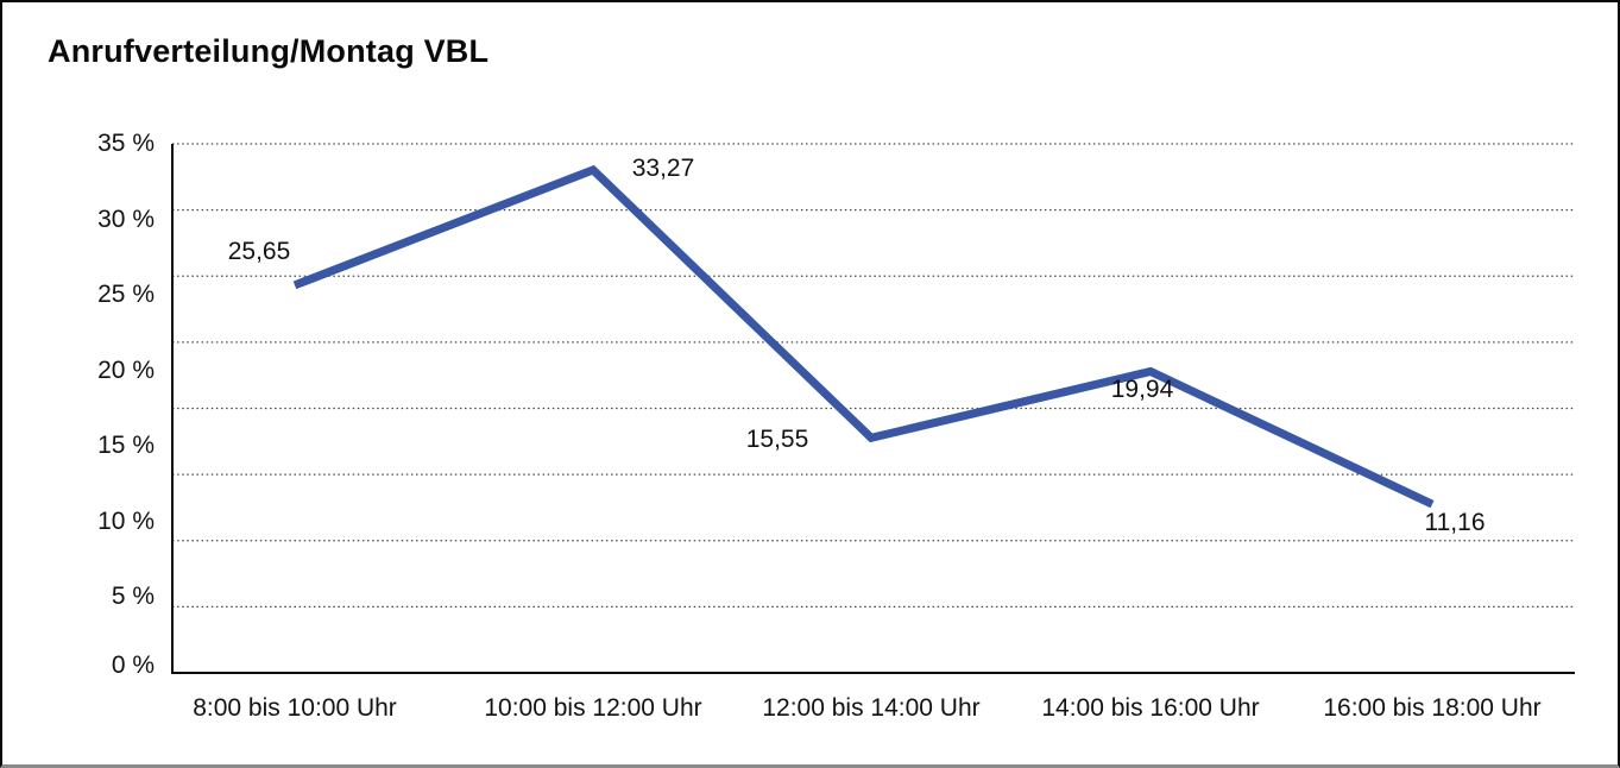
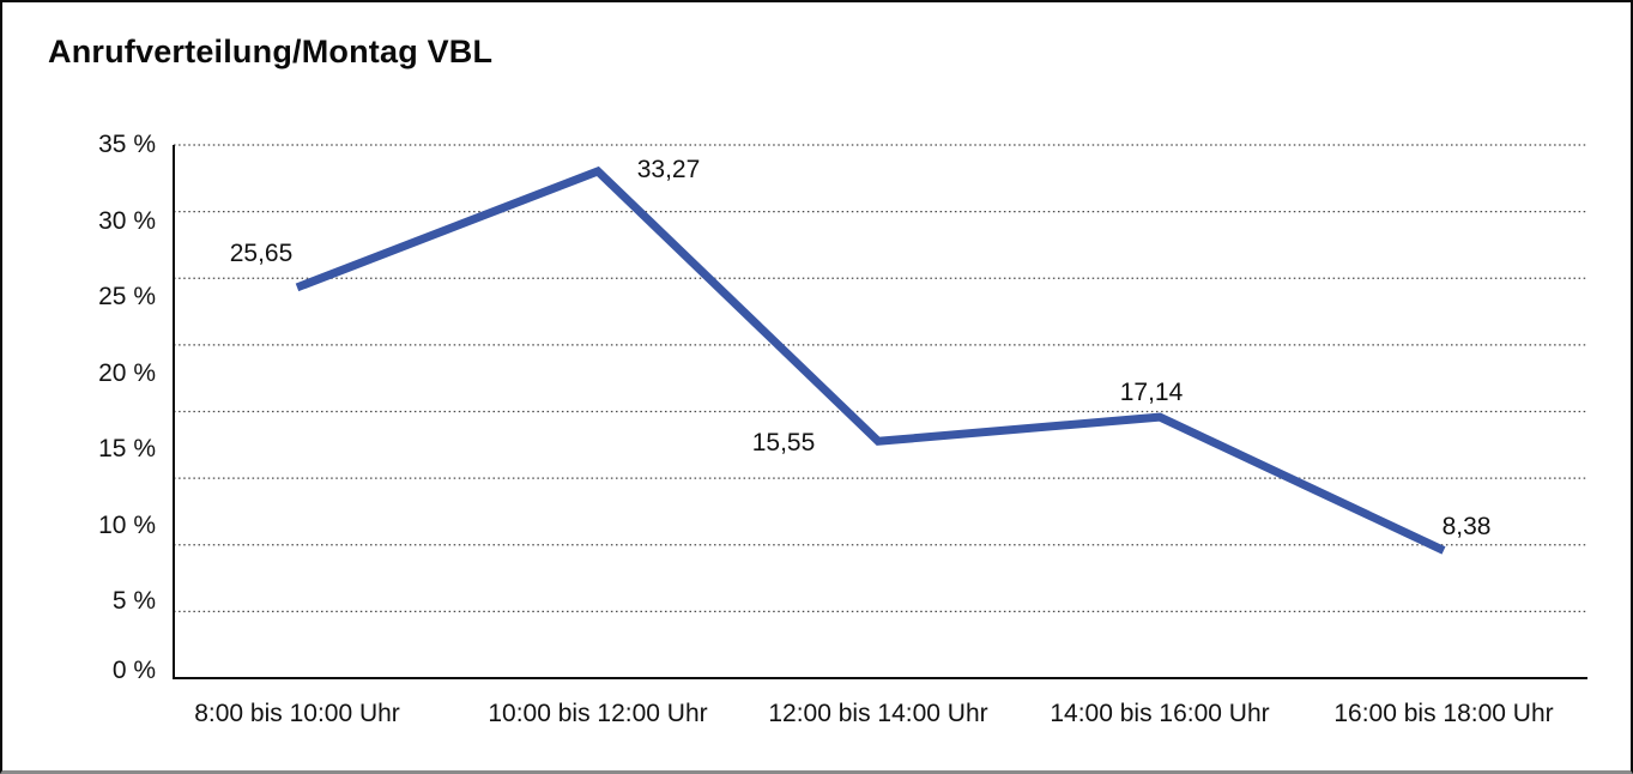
14:00 bis 16:00 Uhr: 19,94 -> 17,14
16:00 bis 18:00 Uhr: 11,16 -> 8,38
